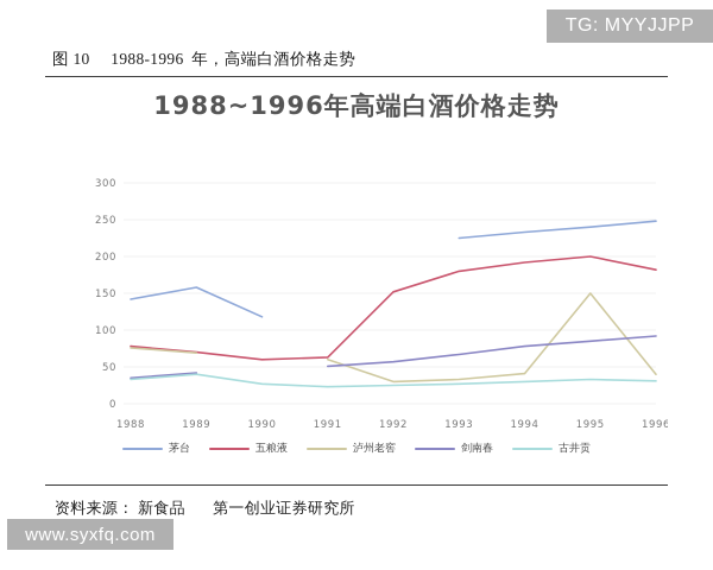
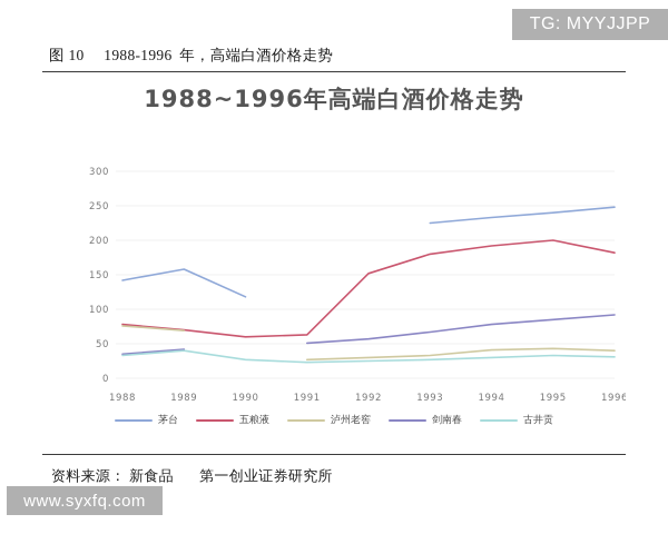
泸州老窖/1991: 60 -> 30
泸州老窖/1995: 150 -> 40
